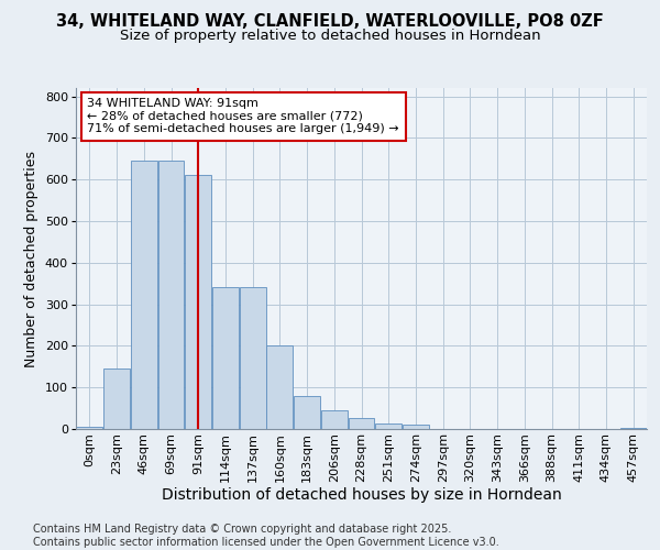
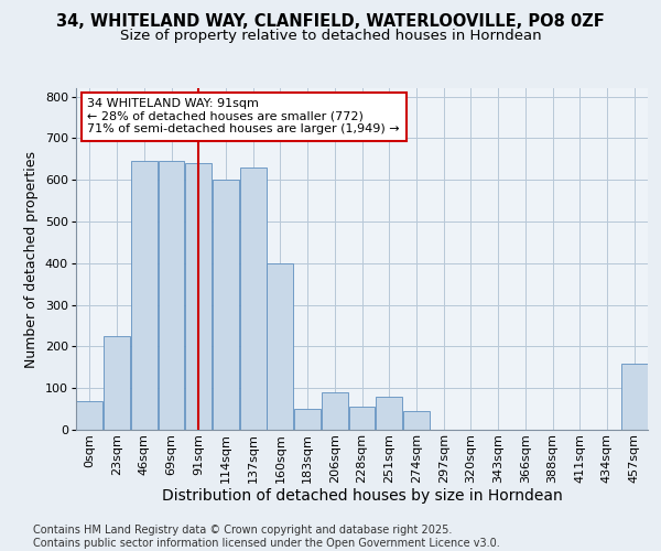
0sqm: 5 -> 70
23sqm: 145 -> 225
91sqm: 610 -> 640
114sqm: 340 -> 600
137sqm: 340 -> 630
160sqm: 200 -> 400
183sqm: 80 -> 50
206sqm: 45 -> 90
228sqm: 27 -> 55
251sqm: 12 -> 80
274sqm: 10 -> 45
457sqm: 3 -> 160
